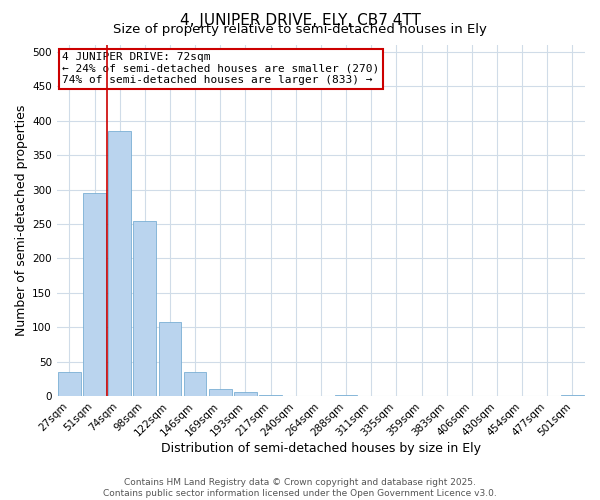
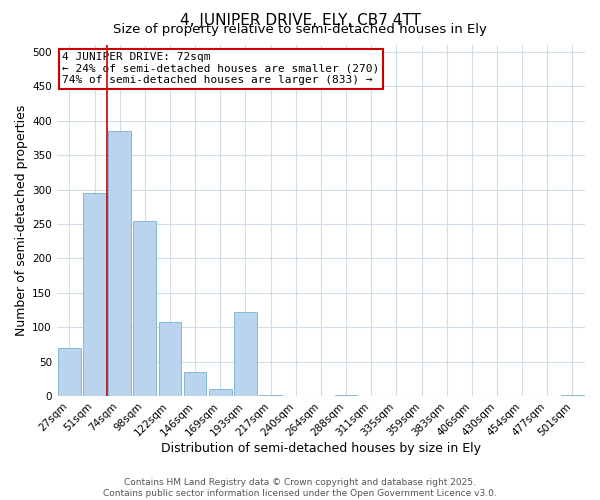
27sqm: 35 -> 70
193sqm: 6 -> 122
